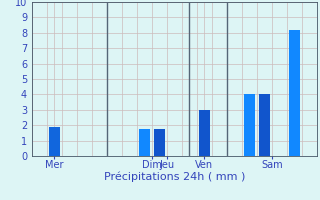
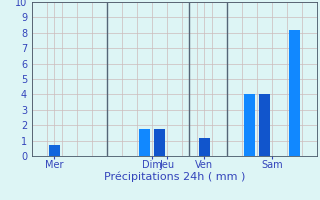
Mer: 1.9 -> 0.7
Ven: 3.0 -> 1.2
